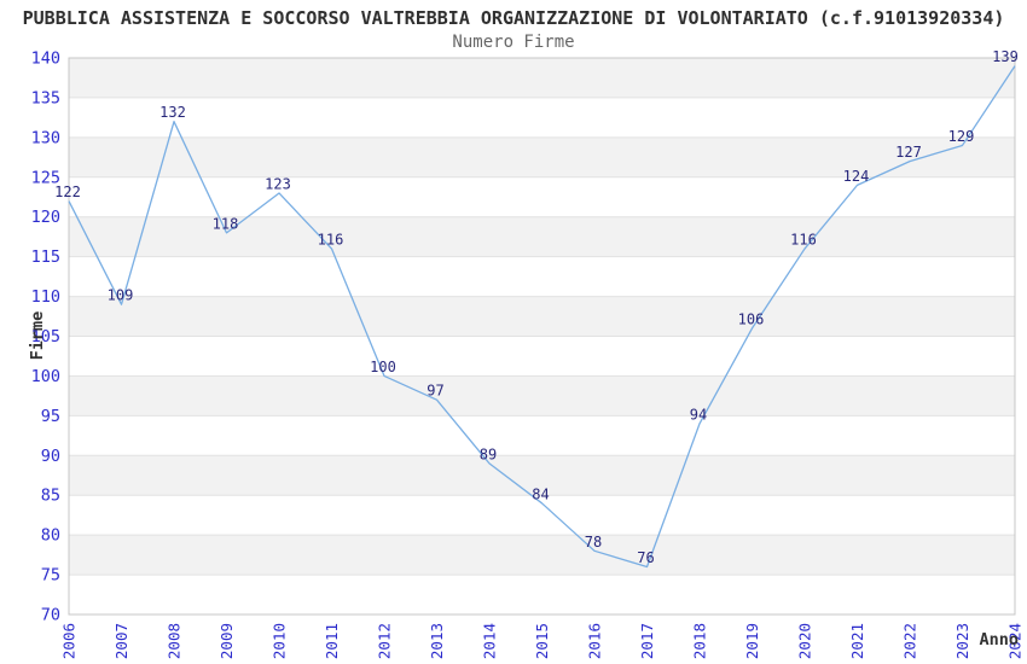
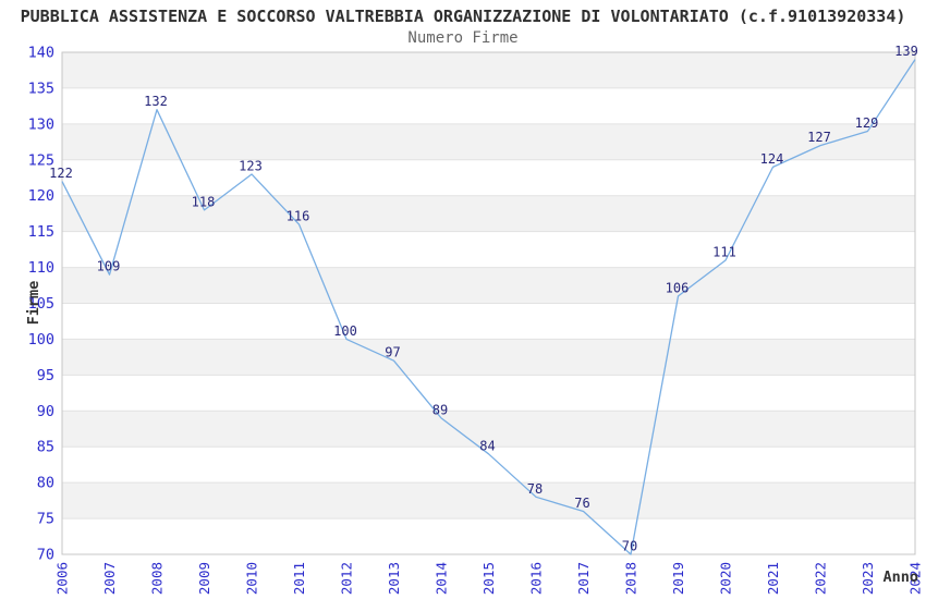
2018: 94 -> 70
2020: 116 -> 111
